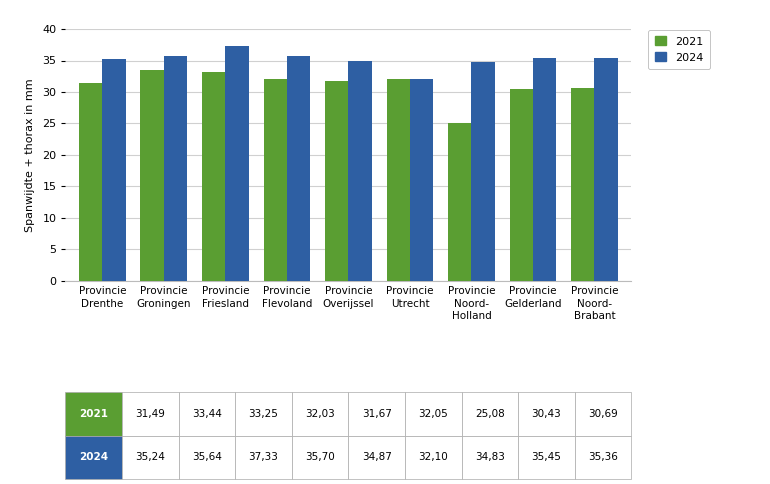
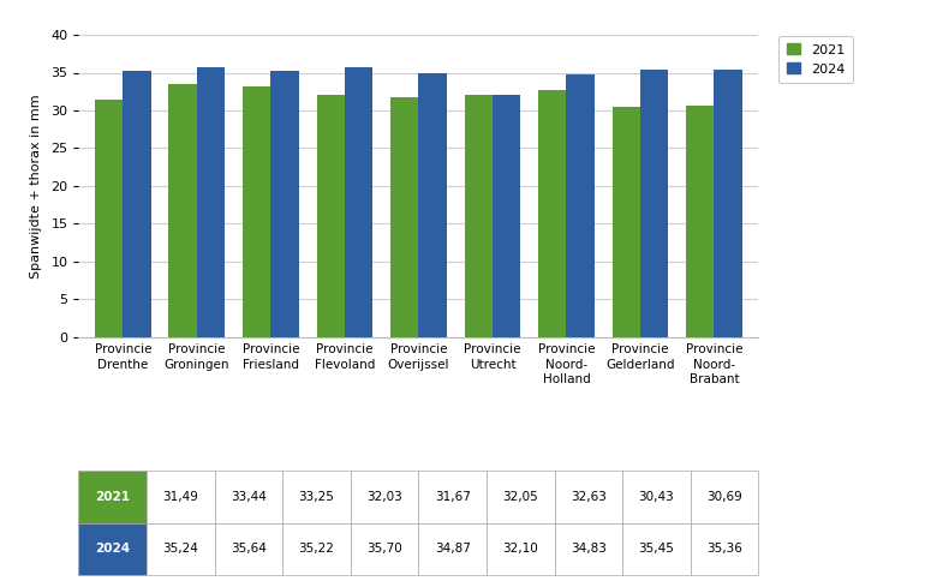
2024/Provincie Friesland: 37,33 -> 35,22
2021/Provincie Noord- Holland: 25,08 -> 32,63
